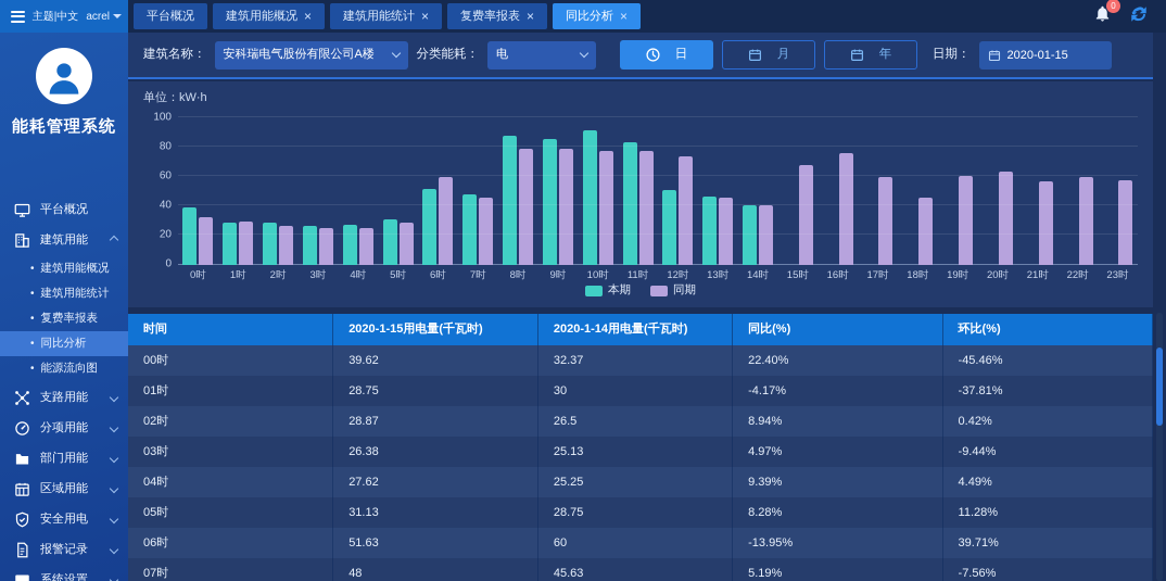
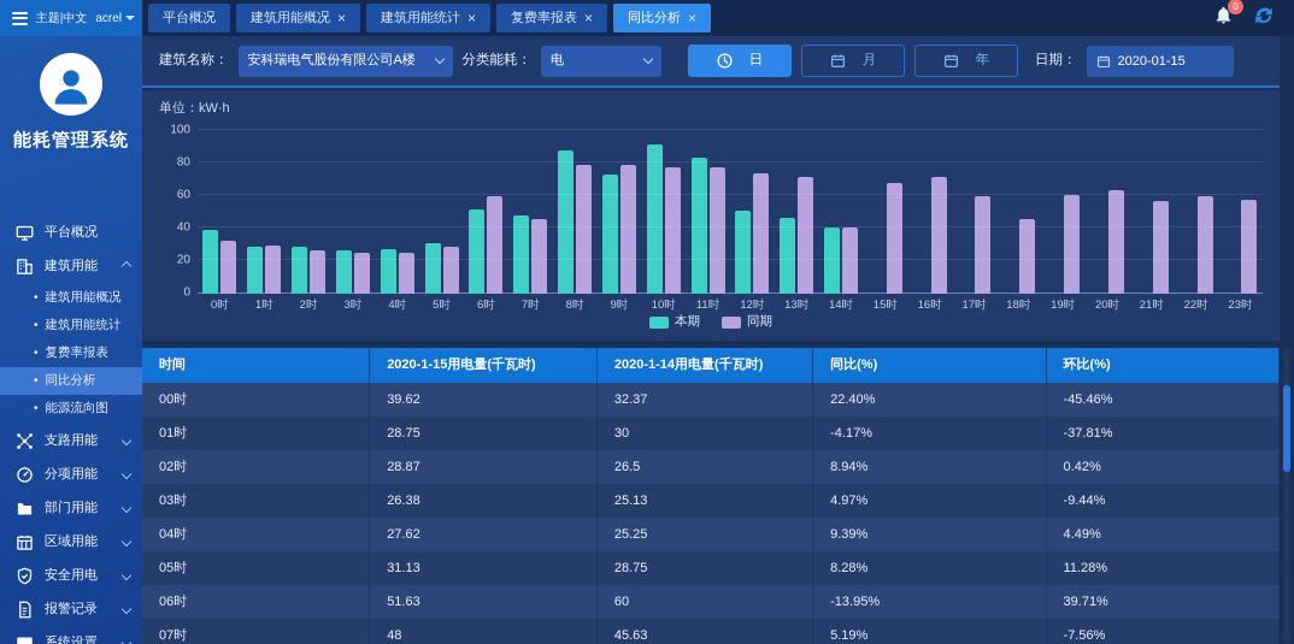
本期/9时: 86 -> 73
同期/13时: 46 -> 72
同期/16时: 76 -> 72
